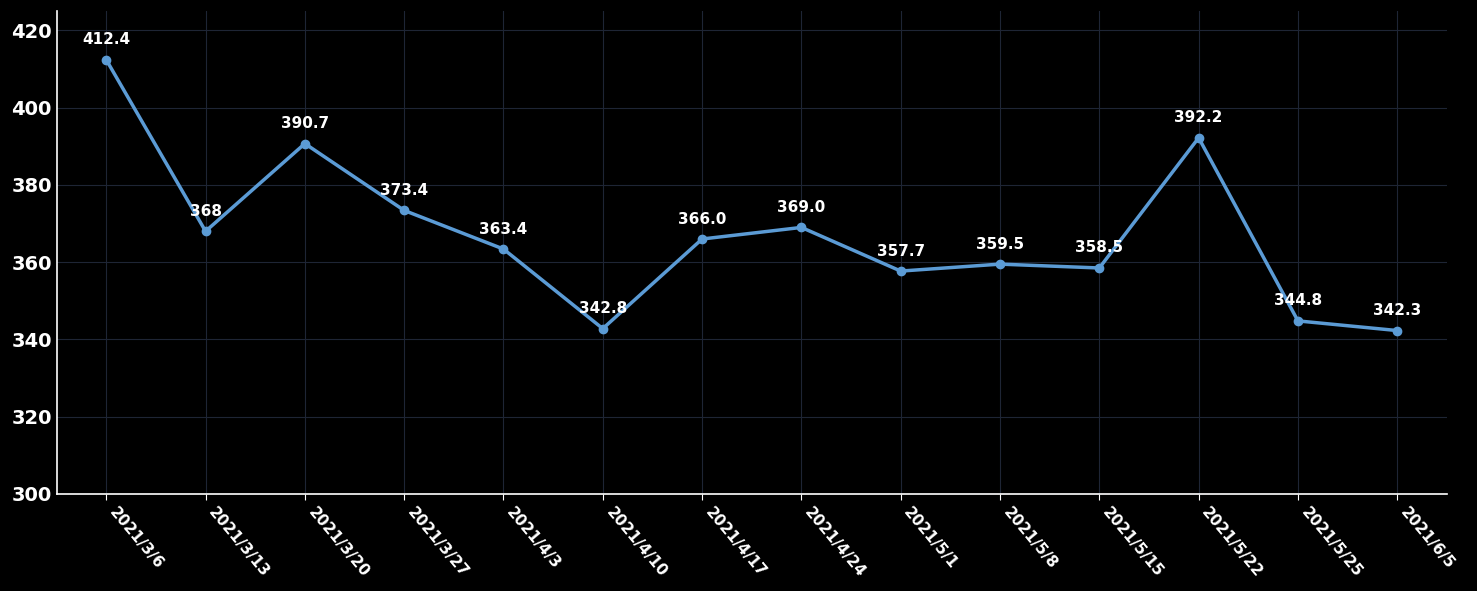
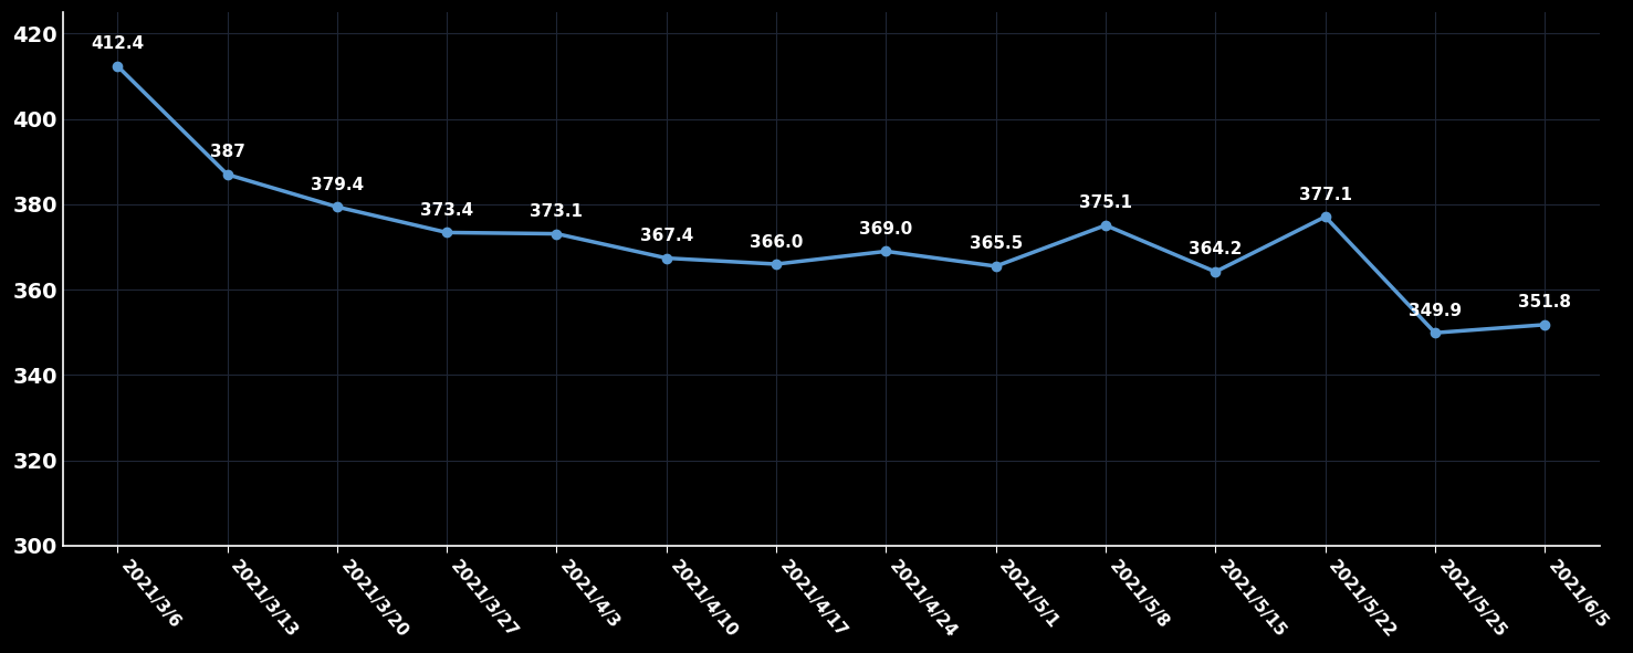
2021/3/13: 368 -> 387
2021/3/20: 390.7 -> 379.4
2021/4/3: 363.4 -> 373.1
2021/4/10: 342.8 -> 367.4
2021/5/1: 357.7 -> 365.5
2021/5/8: 359.5 -> 375.1
2021/5/15: 358.5 -> 364.2
2021/5/22: 392.2 -> 377.1
2021/5/25: 344.8 -> 349.9
2021/6/5: 342.3 -> 351.8
